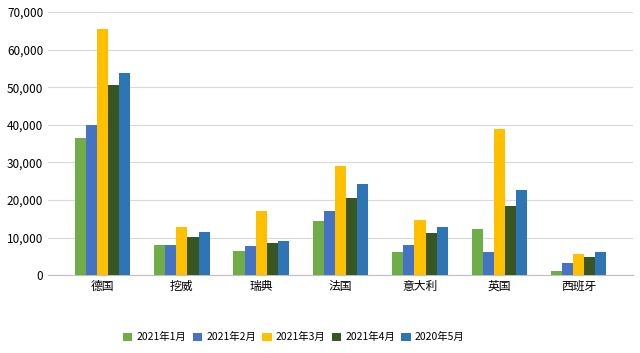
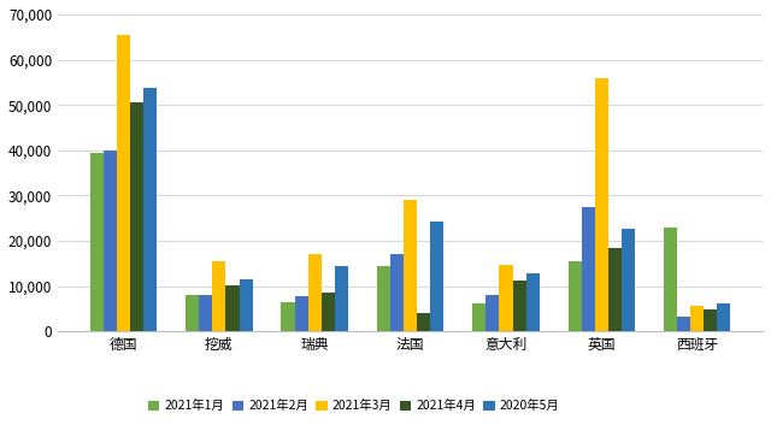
2021年1月/德国: 36,500 -> 39,500
2021年3月/挖威: 12,800 -> 15,500
2020年5月/瑞典: 9,200 -> 14,500
2021年4月/法国: 20,500 -> 4,000
2021年1月/英国: 12,200 -> 15,500
2021年2月/英国: 6,200 -> 27,500
2021年3月/英国: 39,000 -> 56,000
2021年1月/西班牙: 1,200 -> 23,000
